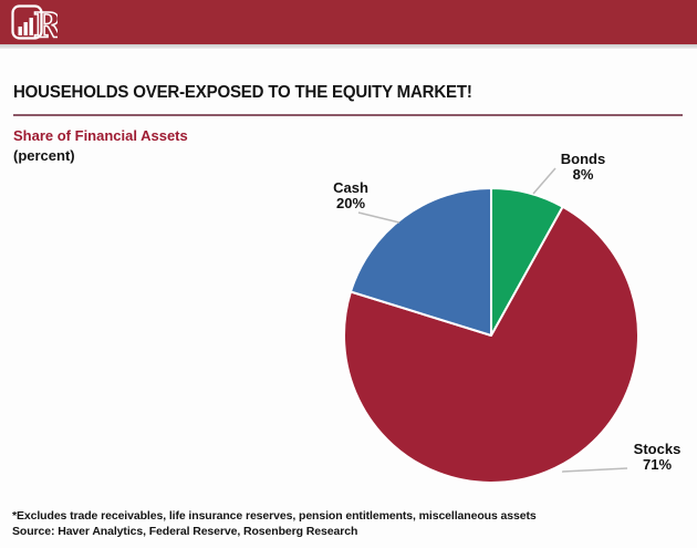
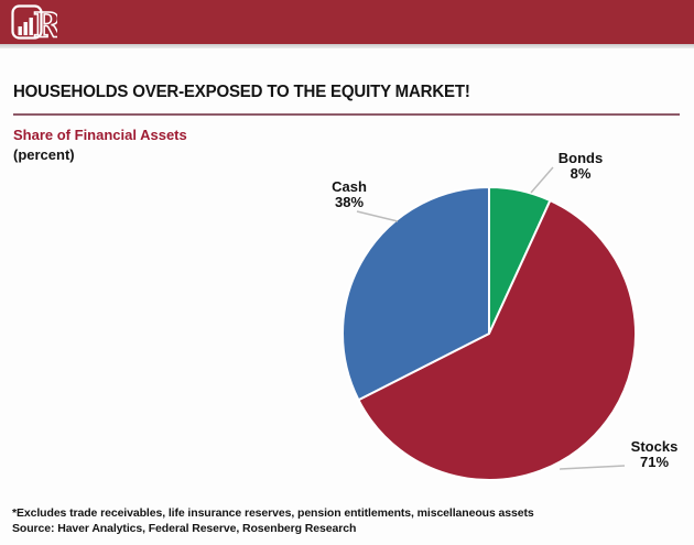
Cash: 20% -> 38%
